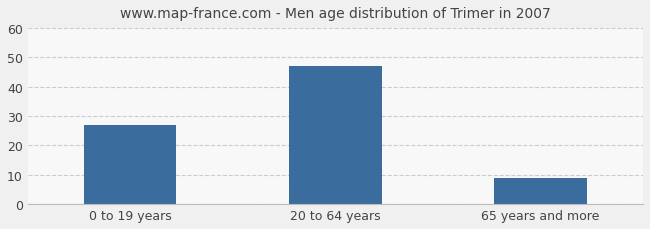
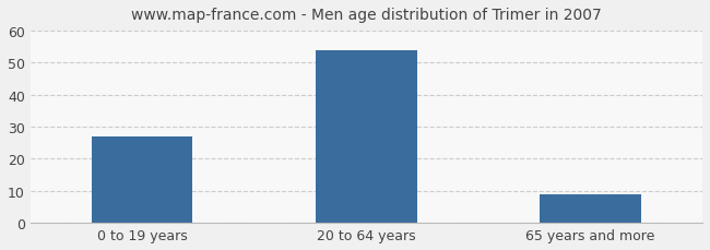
20 to 64 years: 47 -> 54
